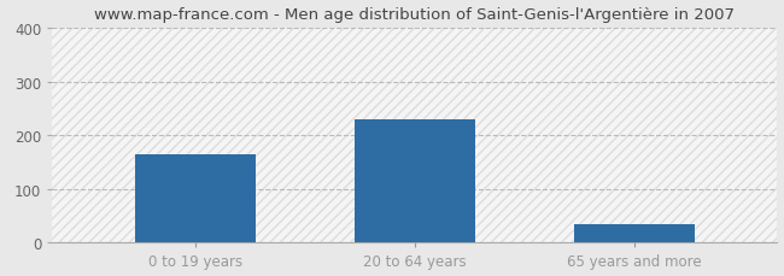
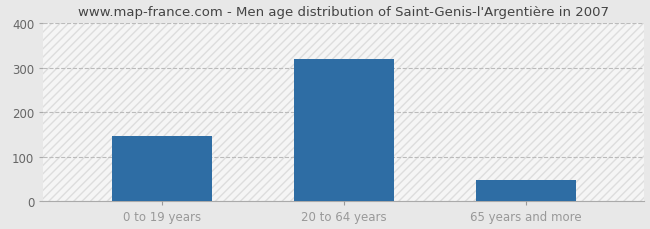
0 to 19 years: 165 -> 146
20 to 64 years: 230 -> 320
65 years and more: 35 -> 48
